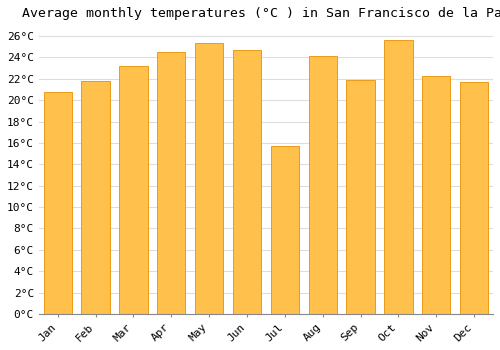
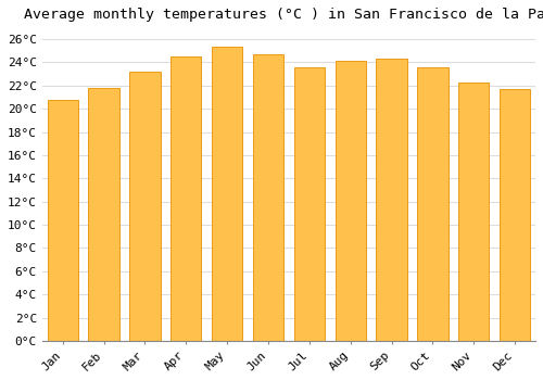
Jul: 15.7°C -> 23.6°C
Sep: 21.9°C -> 24.3°C
Oct: 25.6°C -> 23.6°C
